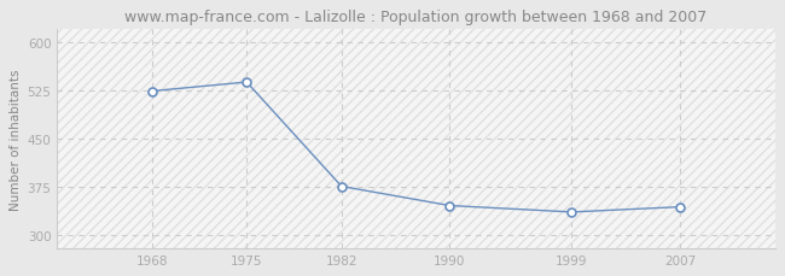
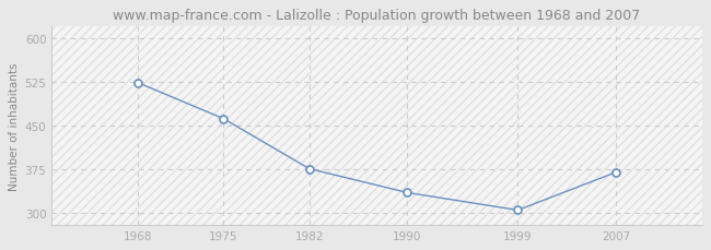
1975: 538 -> 462
1990: 346 -> 335
1999: 336 -> 305
2007: 344 -> 370
